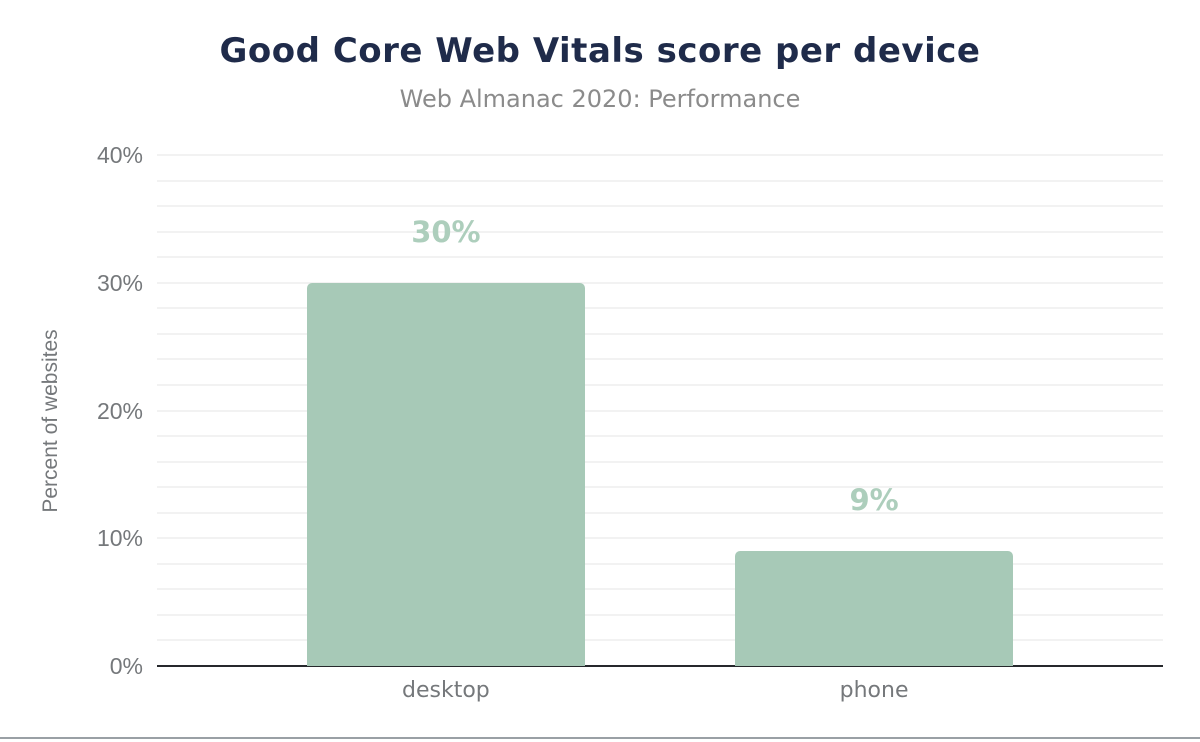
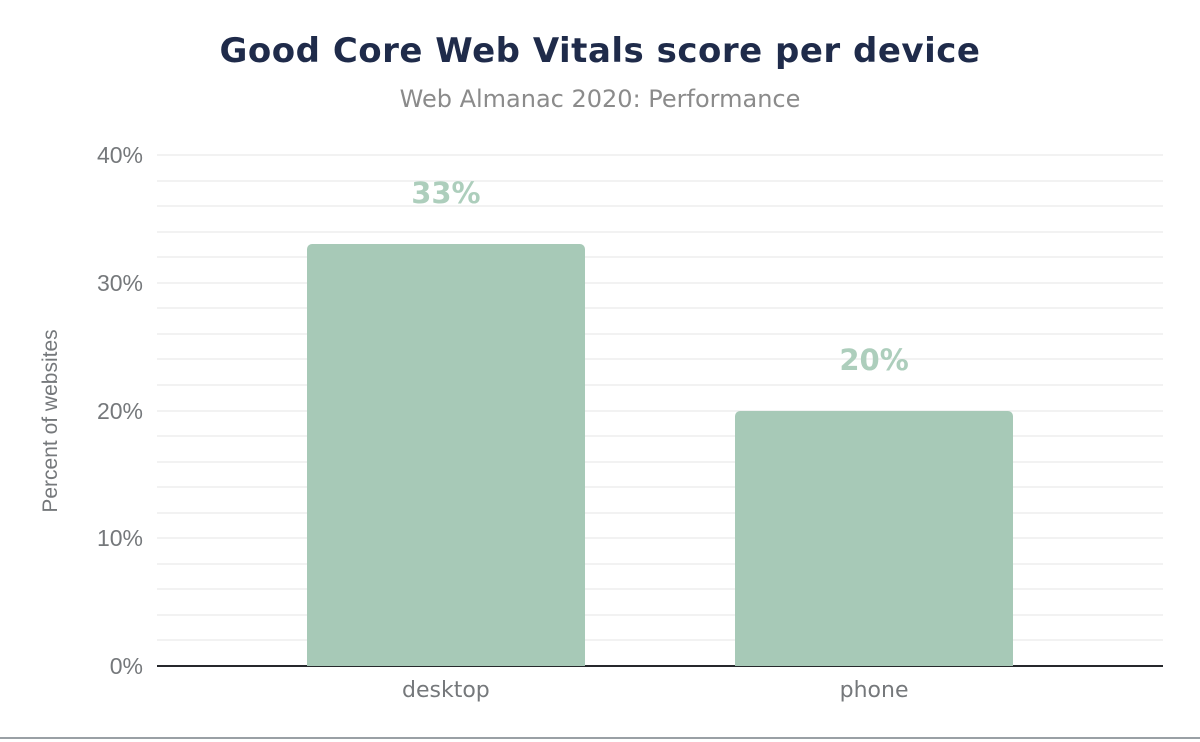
desktop: 30% -> 33%
phone: 9% -> 20%
